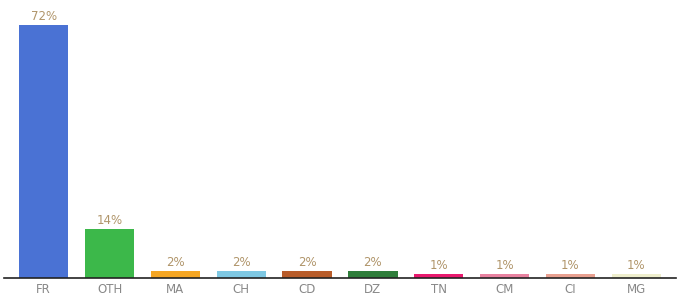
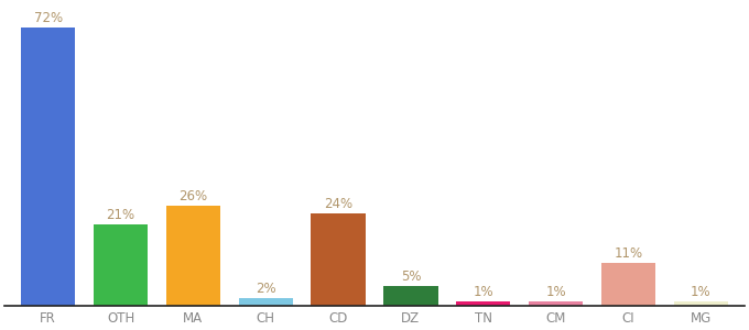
OTH: 14% -> 21%
MA: 2% -> 26%
CD: 2% -> 24%
DZ: 2% -> 5%
CI: 1% -> 11%
